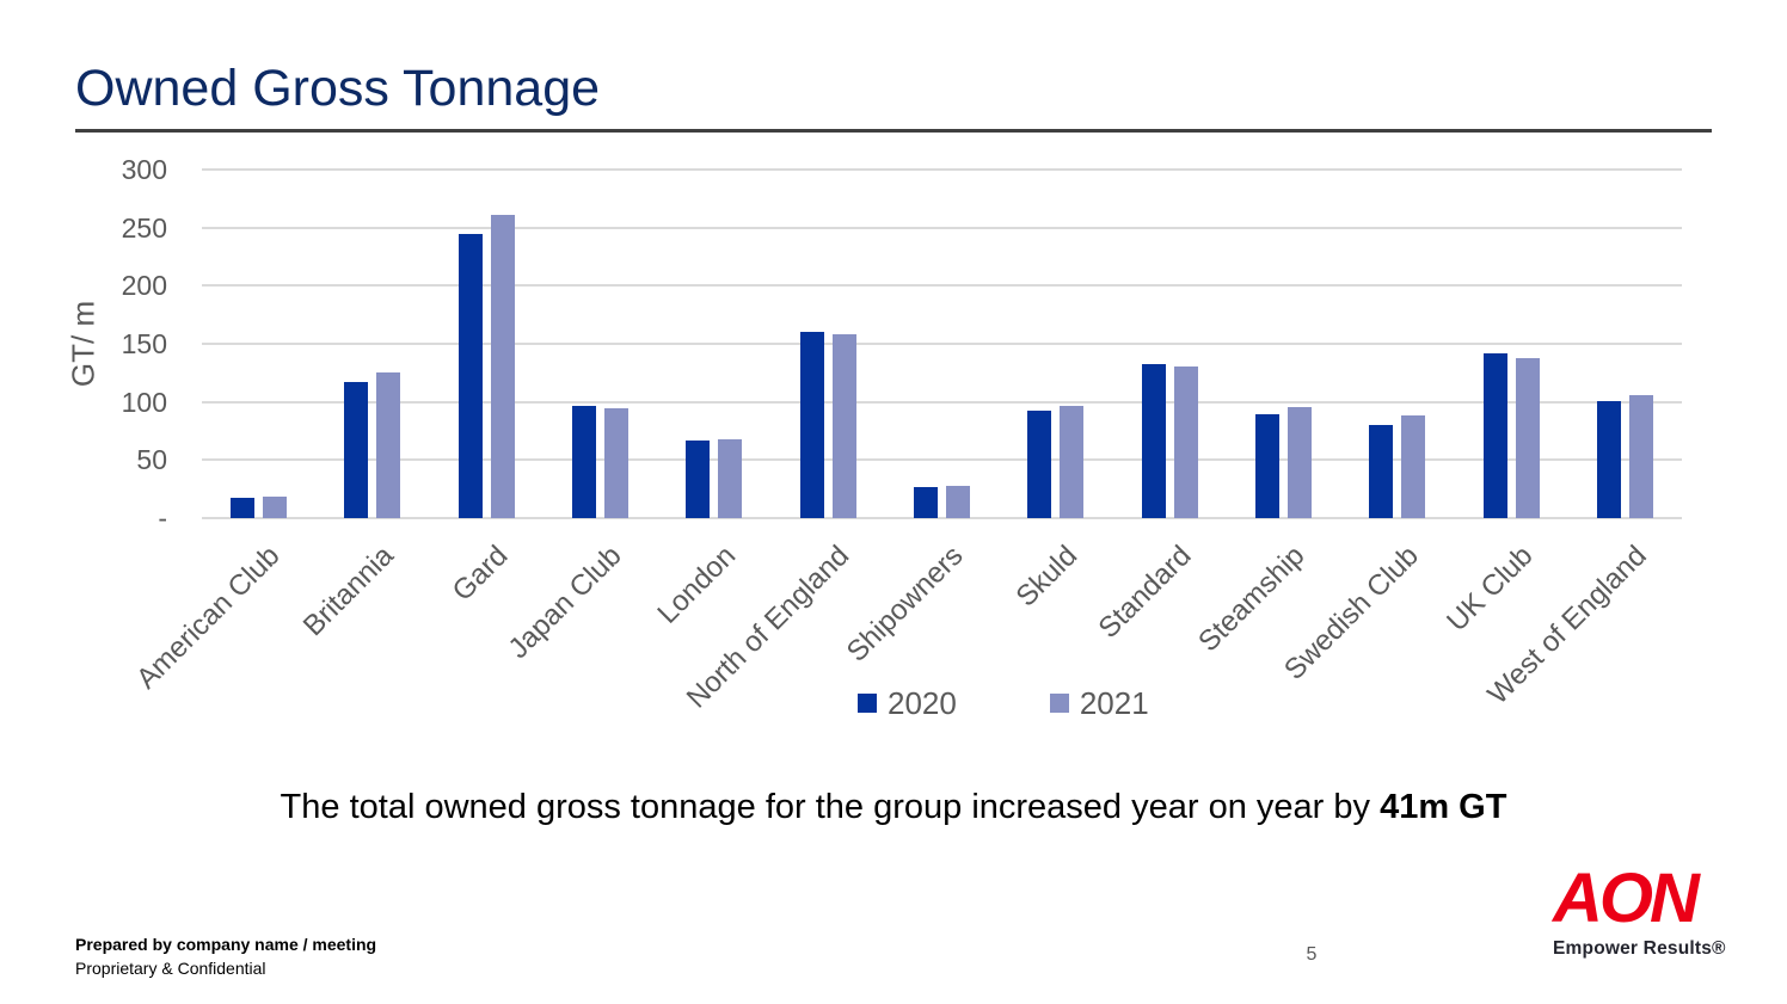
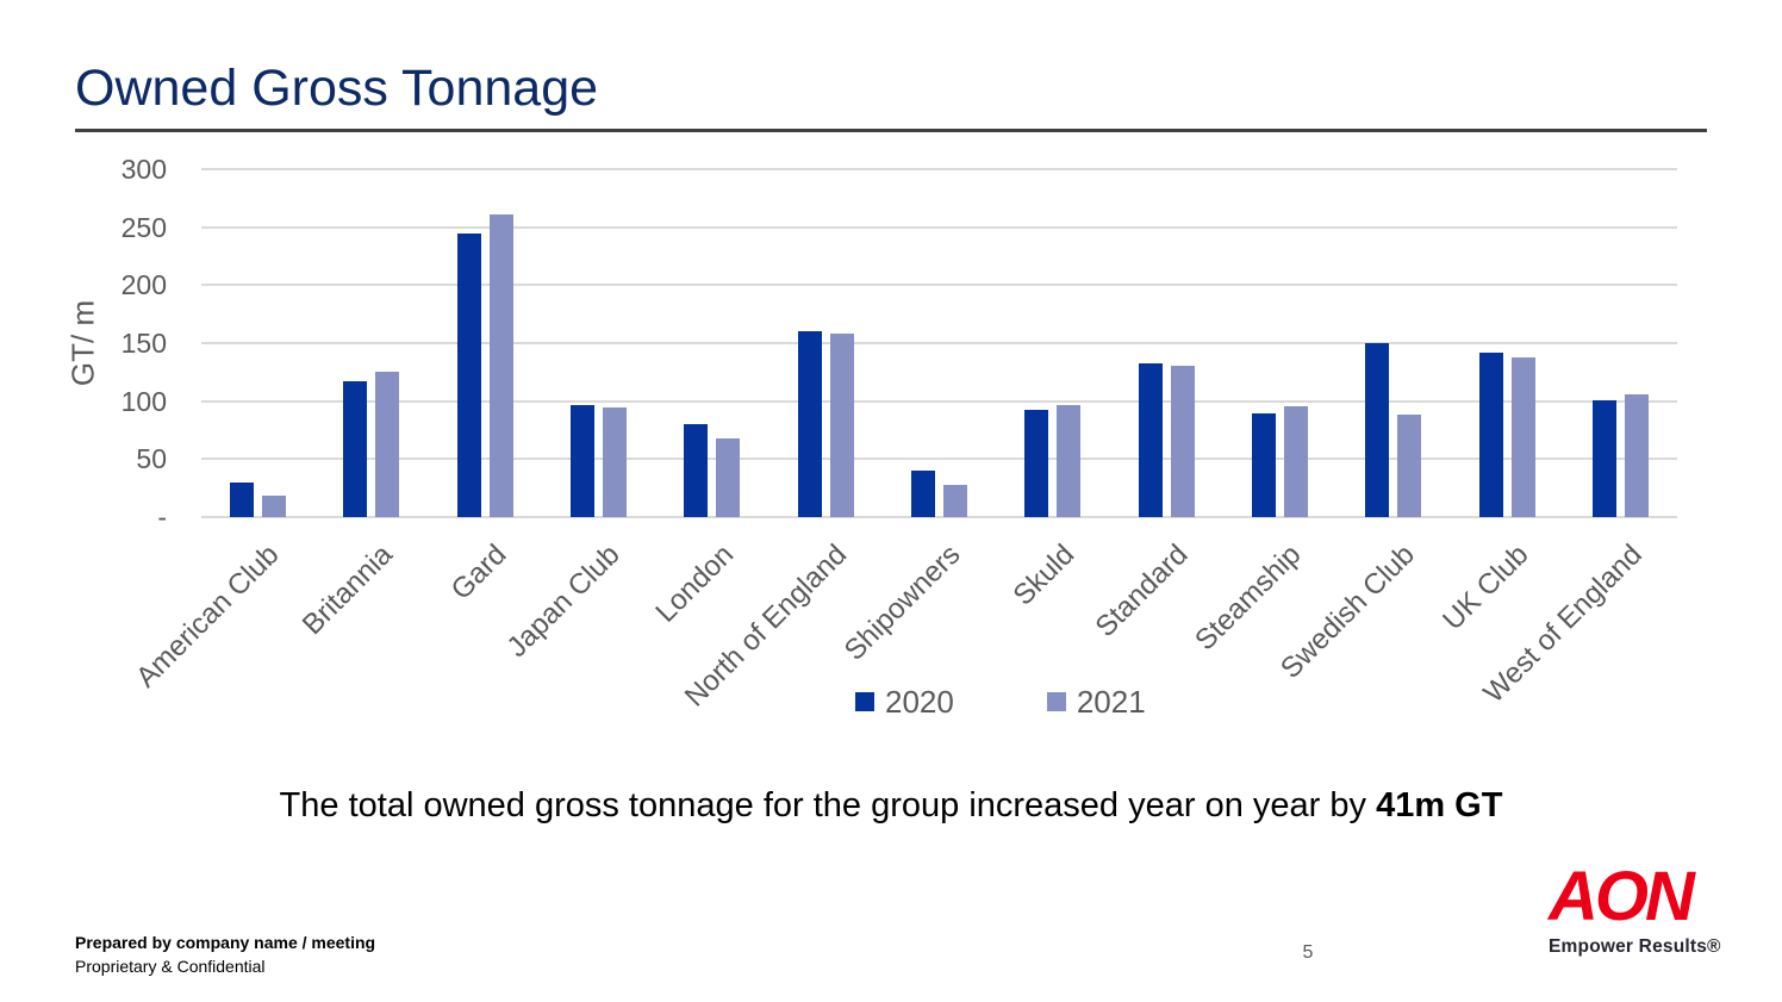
2020/American Club: 20 -> 30
2020/London: 70 -> 80
2020/Shipowners: 30 -> 40
2020/Swedish Club: 80 -> 150
